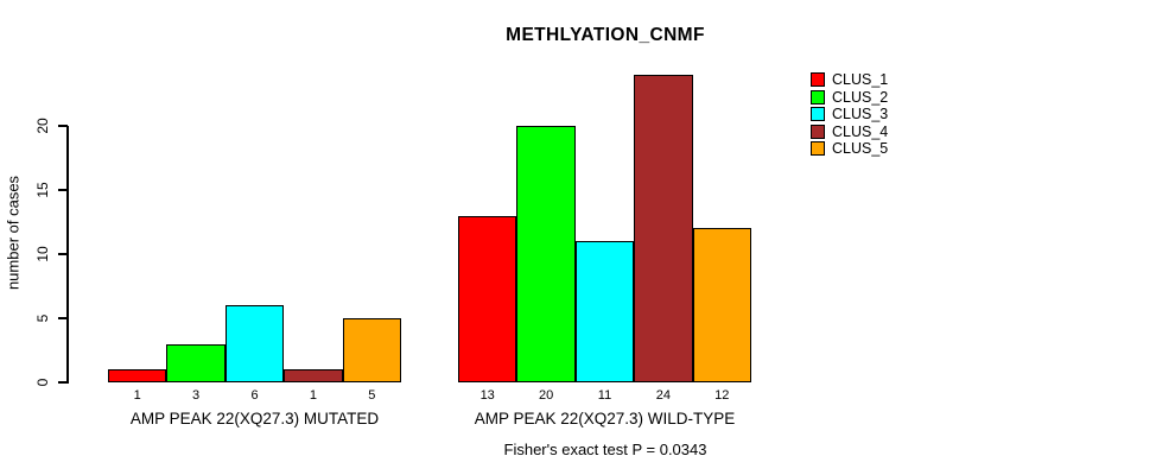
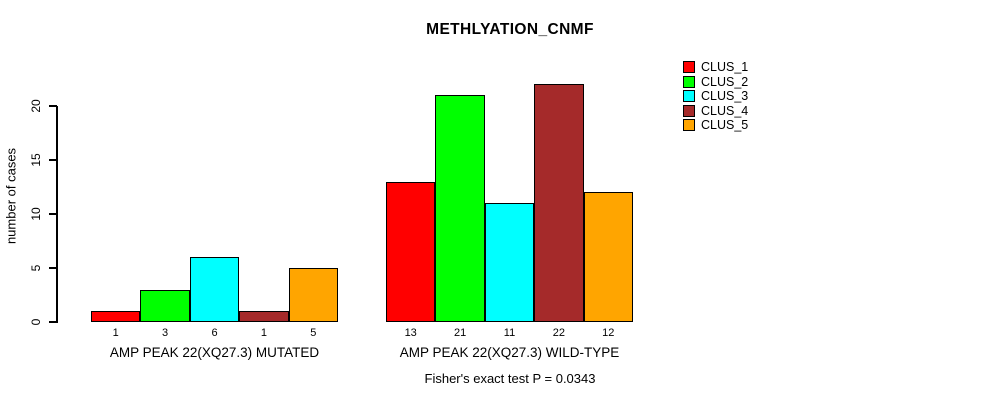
CLUS_2/AMP PEAK 22(XQ27.3) WILD-TYPE: 20 -> 21
CLUS_4/AMP PEAK 22(XQ27.3) WILD-TYPE: 24 -> 22
